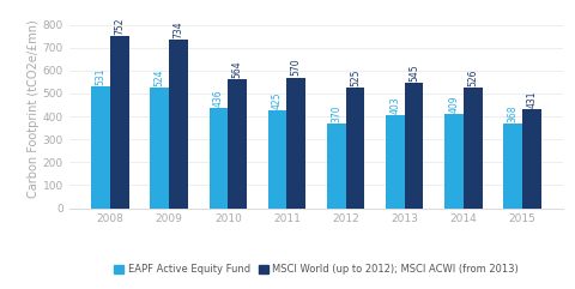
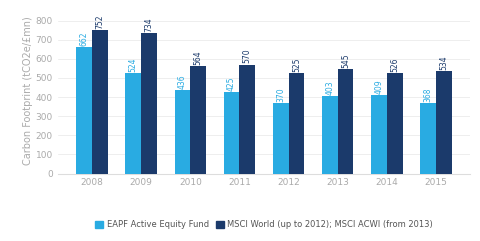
EAPF Active Equity Fund/2008: 531 -> 662
MSCI World (up to 2012); MSCI ACWI (from 2013)/2015: 431 -> 534
